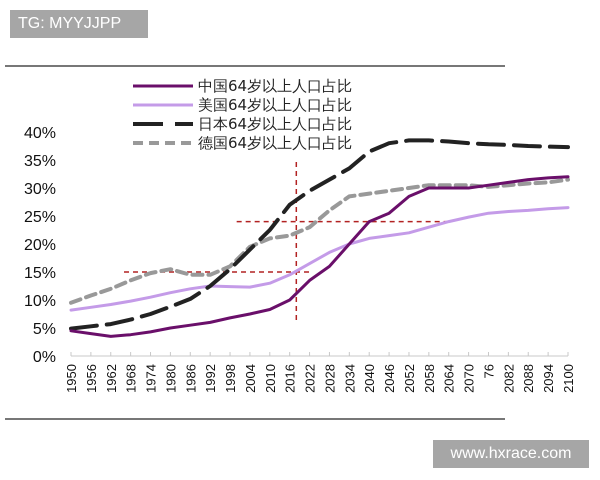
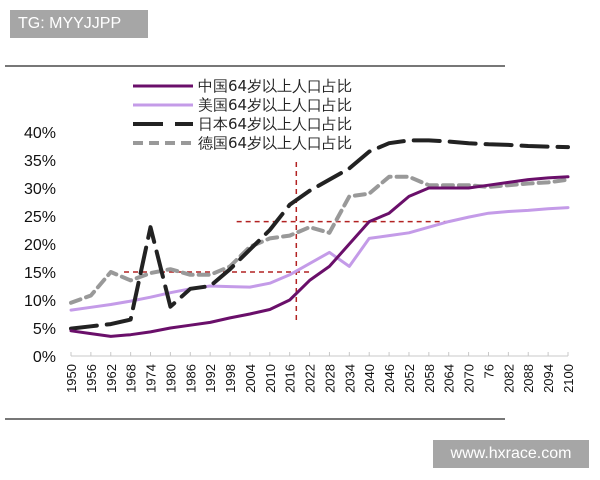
德国64岁以上人口占比/1962: 12% -> 15%
日本64岁以上人口占比/1974: 8% -> 23%
日本64岁以上人口占比/1986: 10% -> 12%
德国64岁以上人口占比/2028: 26% -> 22%
美国64岁以上人口占比/2034: 20% -> 16%
德国64岁以上人口占比/2046: 30% -> 32%
德国64岁以上人口占比/2052: 30% -> 32%
